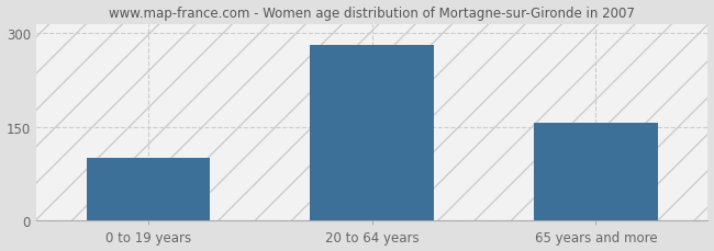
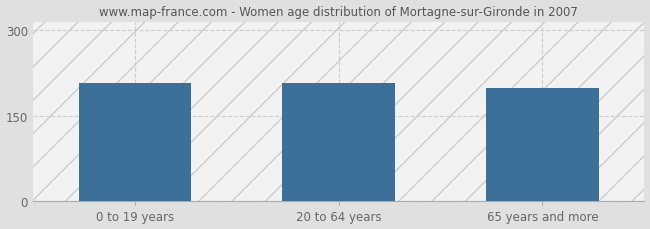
0 to 19 years: 100 -> 208
20 to 64 years: 280 -> 208
65 years and more: 157 -> 198
